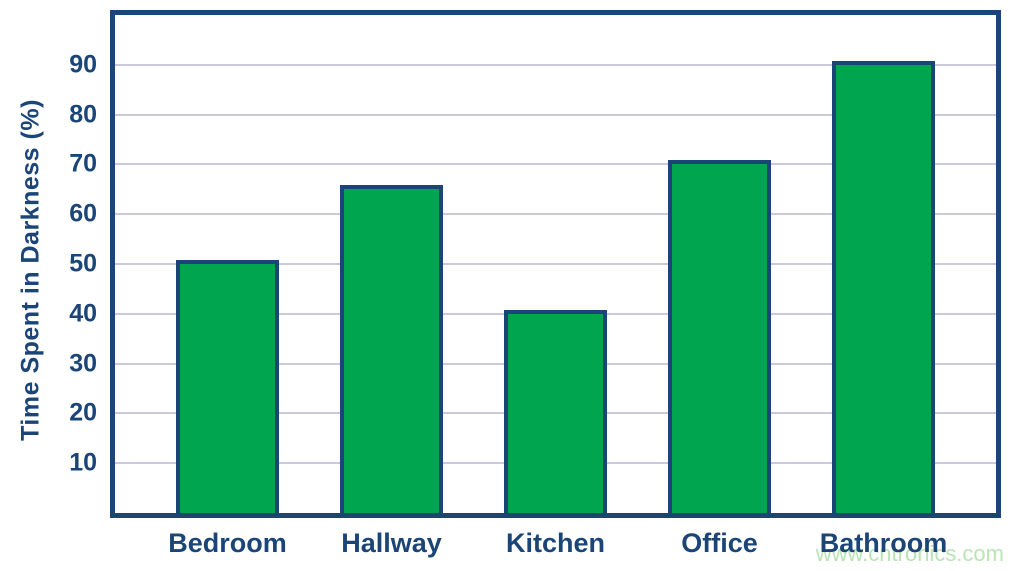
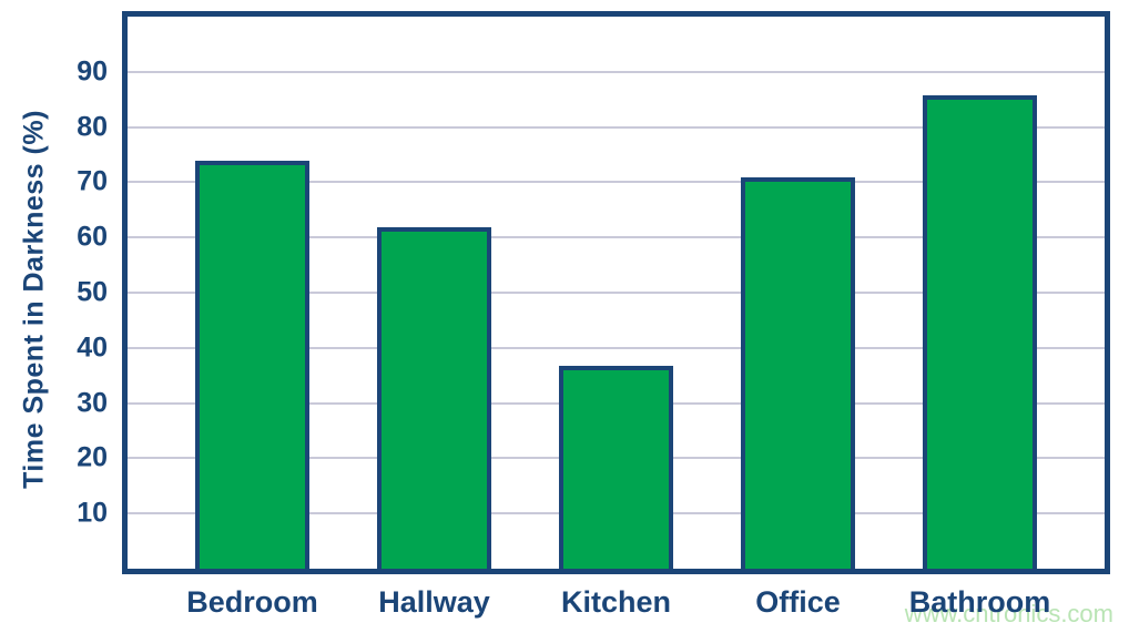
Bedroom: 50 -> 73
Hallway: 65 -> 61
Kitchen: 40 -> 36
Bathroom: 90 -> 85
